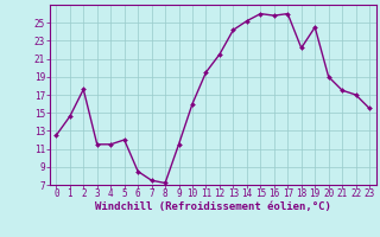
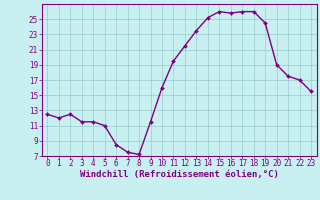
1: 14.6 -> 12.0
2: 17.6 -> 12.5
5: 12.0 -> 11.0
13: 24.2 -> 23.5
18: 22.2 -> 26.0
